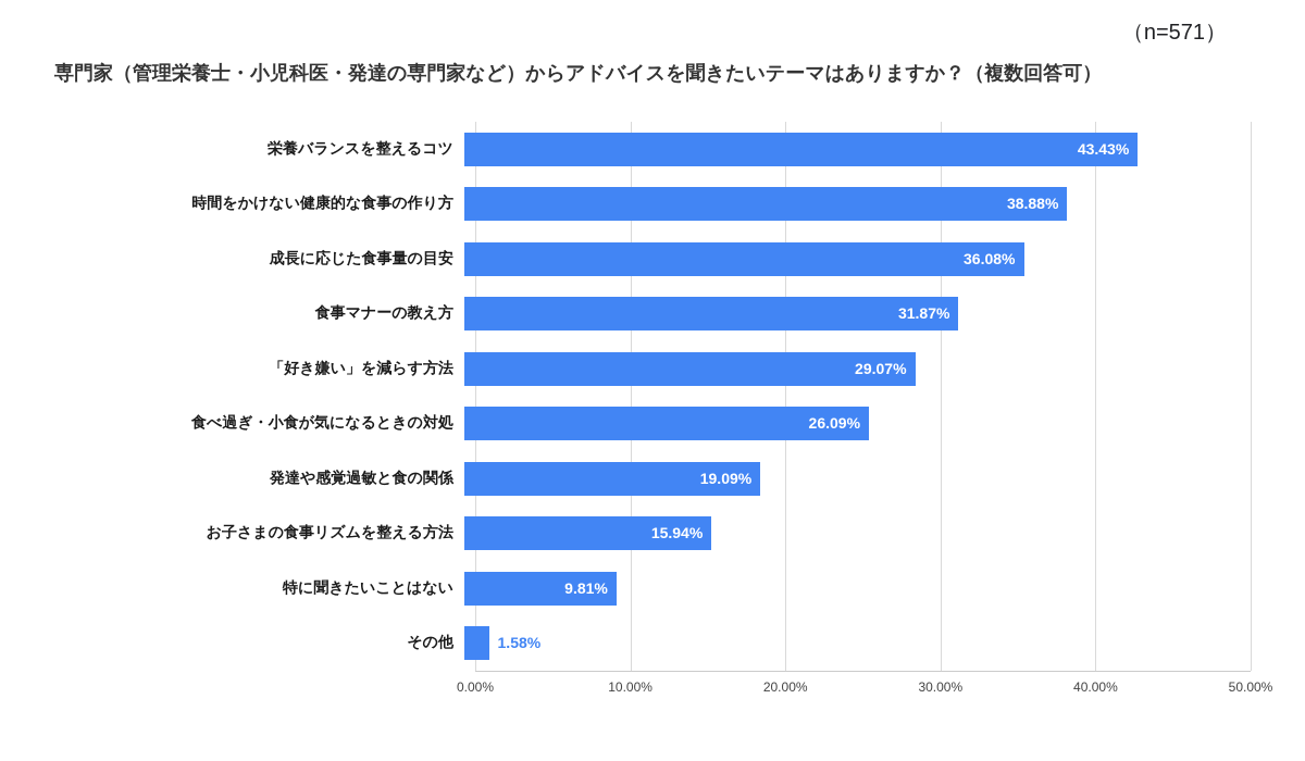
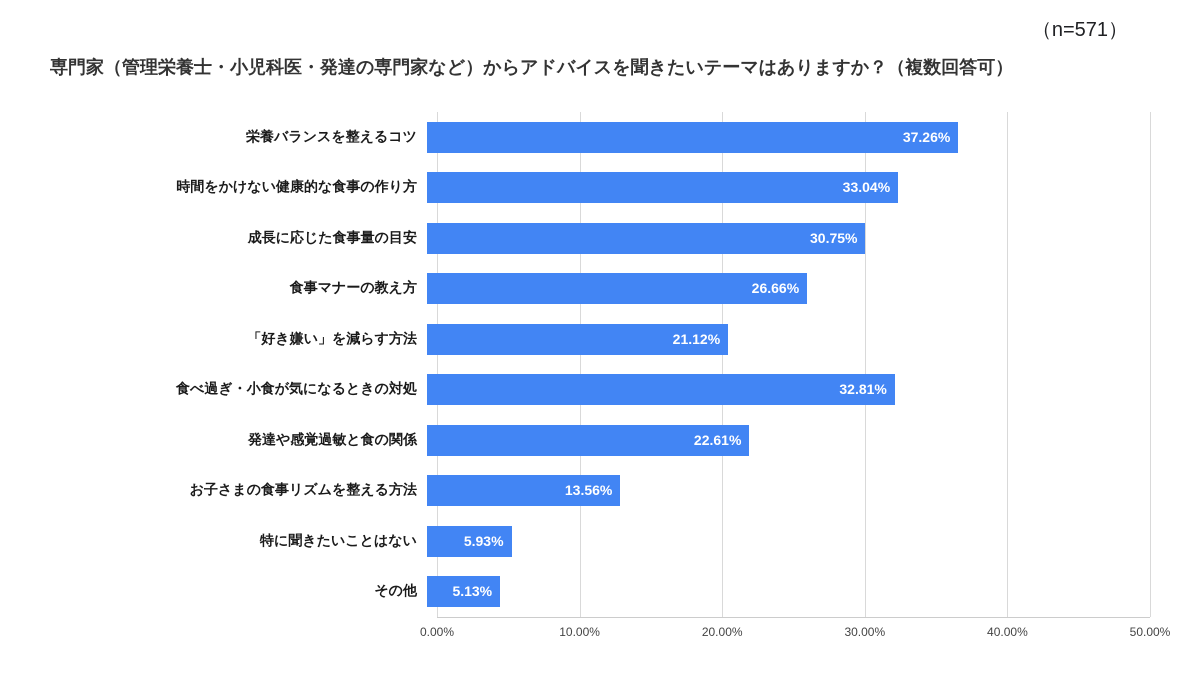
栄養バランスを整えるコツ: 43.43% -> 37.26%
時間をかけない健康的な食事の作り方: 38.88% -> 33.04%
成長に応じた食事量の目安: 36.08% -> 30.75%
食事マナーの教え方: 31.87% -> 26.66%
「好き嫌い」を減らす方法: 29.07% -> 21.12%
食べ過ぎ・小食が気になるときの対処: 26.09% -> 32.81%
発達や感覚過敏と食の関係: 19.09% -> 22.61%
お子さまの食事リズムを整える方法: 15.94% -> 13.56%
特に聞きたいことはない: 9.81% -> 5.93%
その他: 1.58% -> 5.13%
